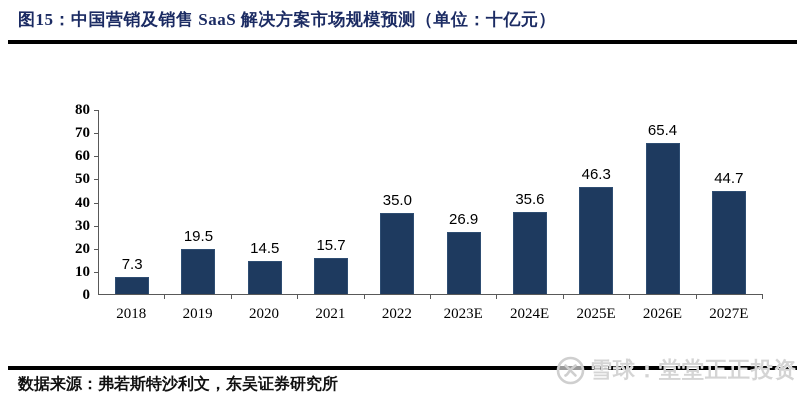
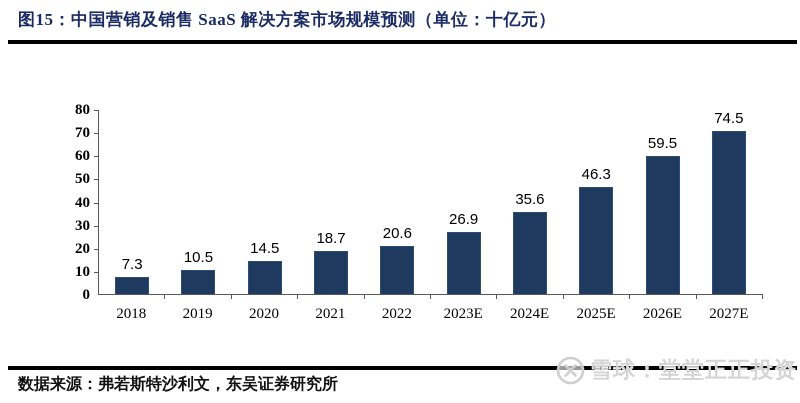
2019: 19.5 -> 10.5
2021: 15.7 -> 18.7
2022: 35.0 -> 20.6
2026E: 65.4 -> 59.5
2027E: 44.7 -> 74.5
